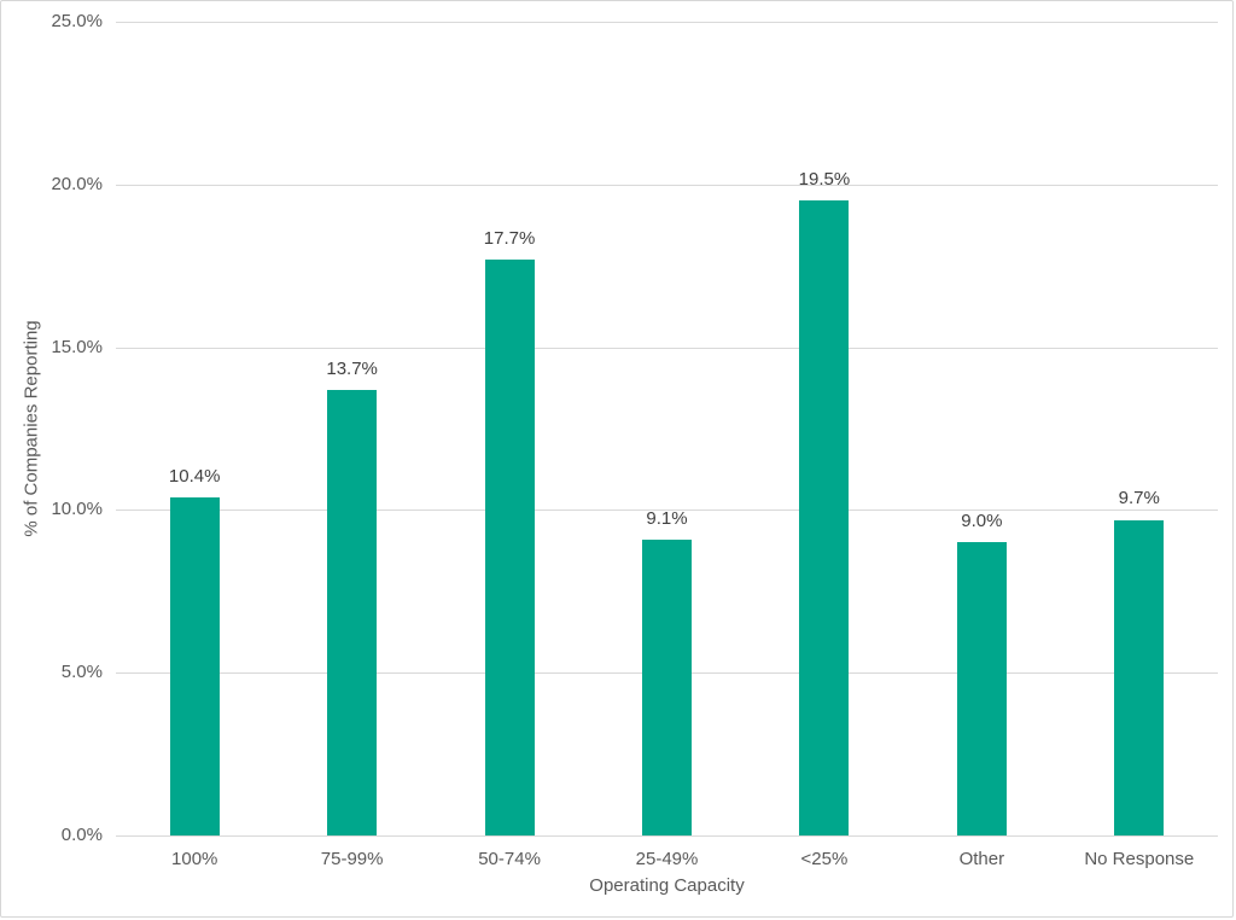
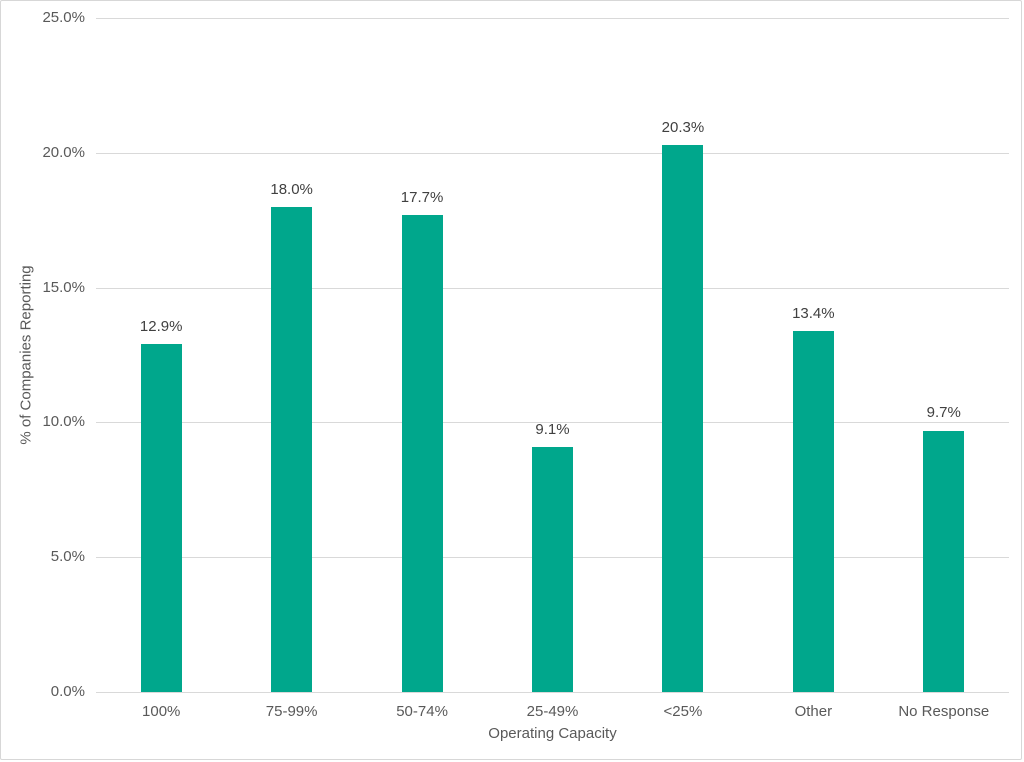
100%: 10.4% -> 12.9%
75-99%: 13.7% -> 18.0%
<25%: 19.5% -> 20.3%
Other: 9.0% -> 13.4%
